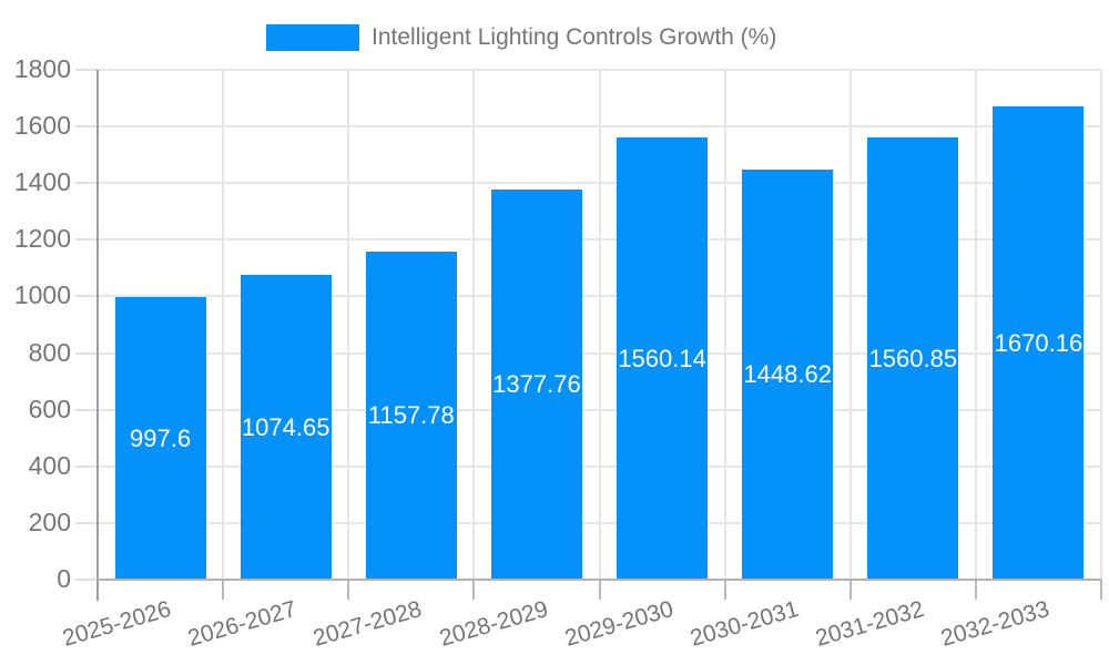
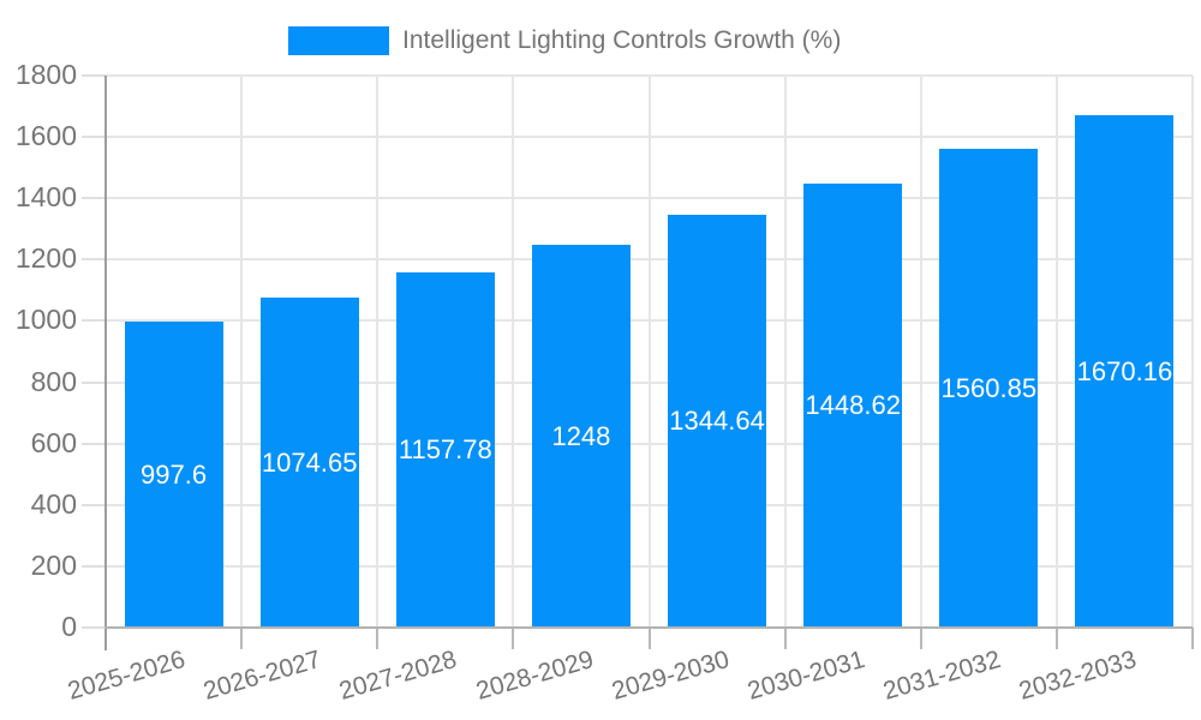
2028-2029: 1377.76 -> 1248
2029-2030: 1560.14 -> 1344.64
